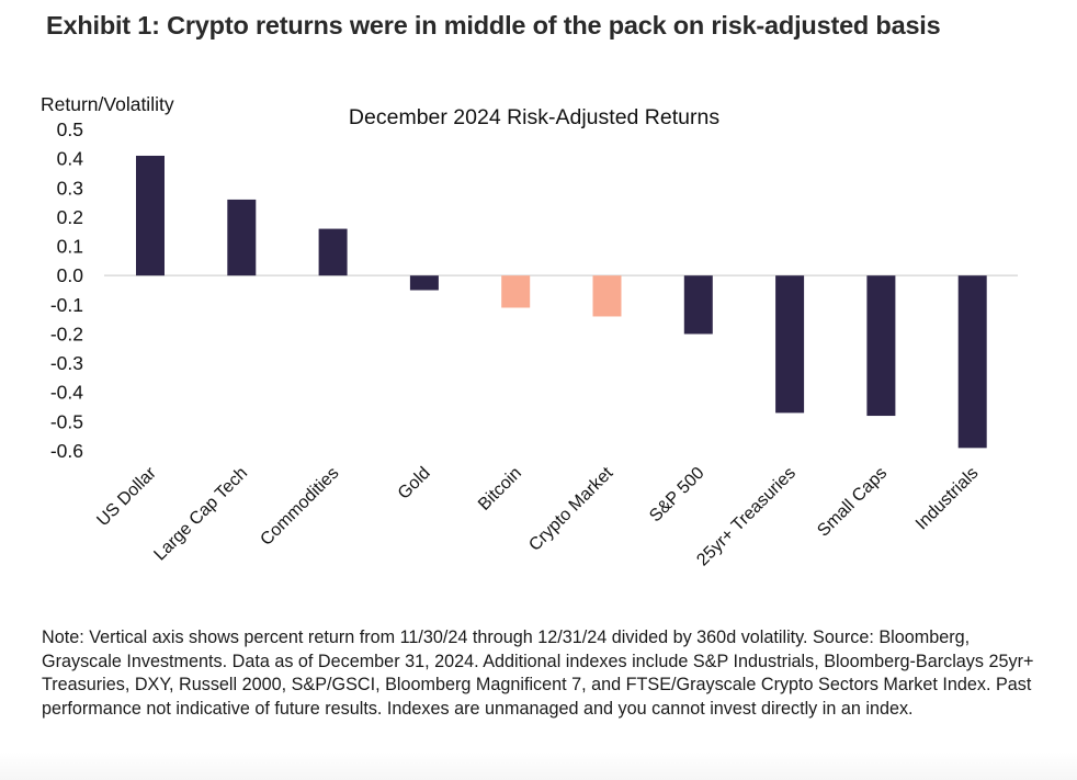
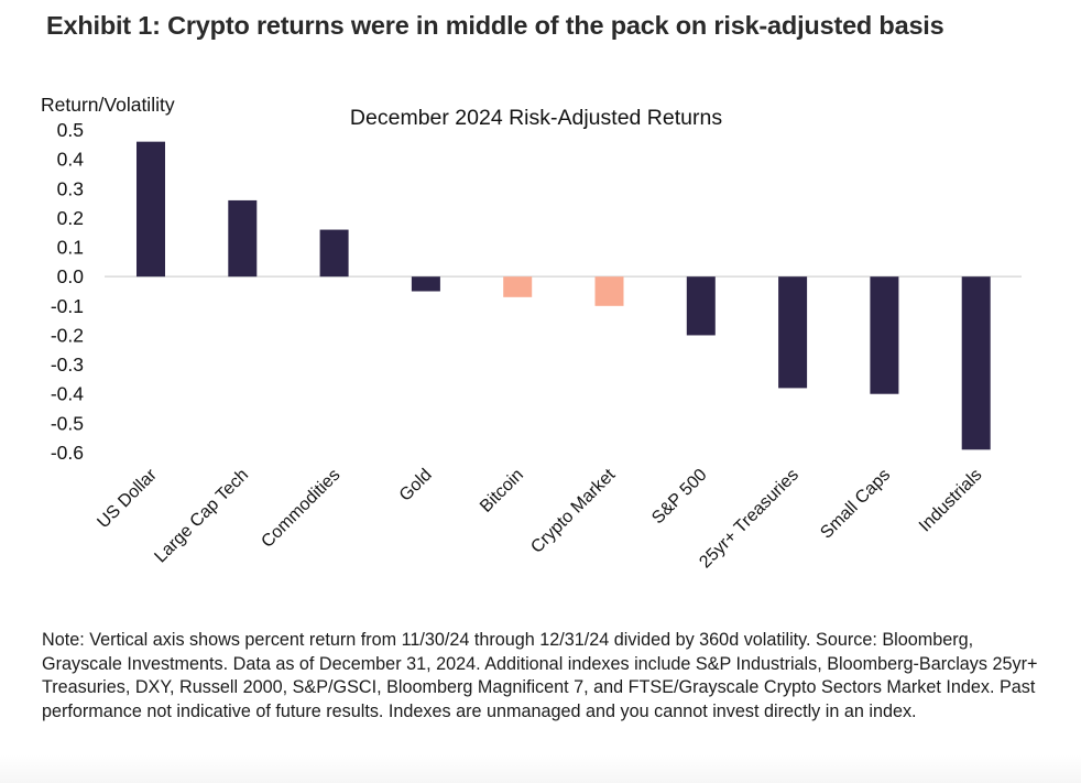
US Dollar: 0.41 -> 0.46
Bitcoin: -0.11 -> -0.07
Crypto Market: -0.14 -> -0.10
25yr+ Treasuries: -0.47 -> -0.38
Small Caps: -0.48 -> -0.40
